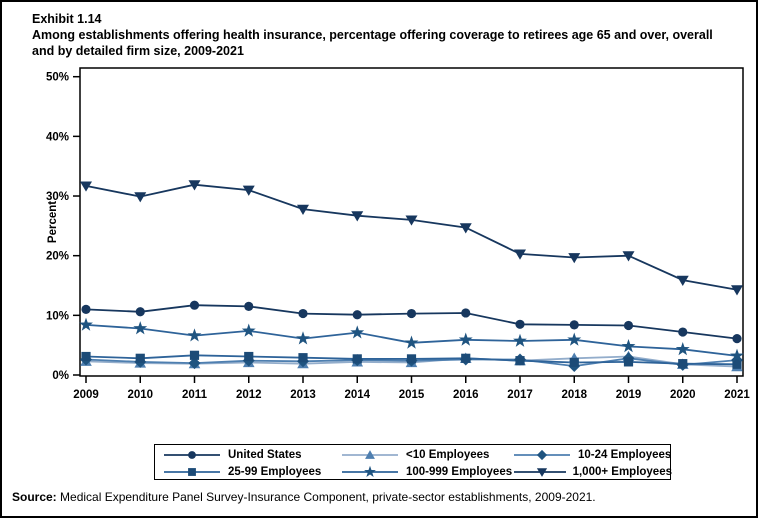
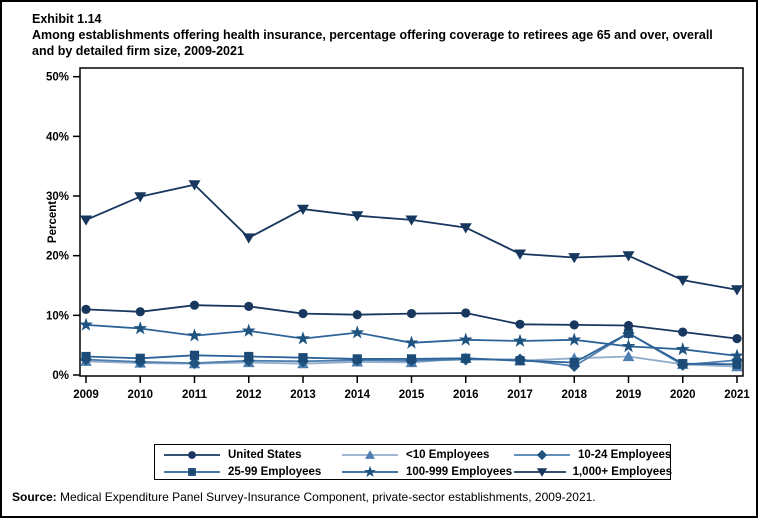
1,000+ Employees/2009: 32% -> 26%
1,000+ Employees/2012: 31% -> 23%
10-24 Employees/2019: 3% -> 7%
25-99 Employees/2019: 2% -> 7%
